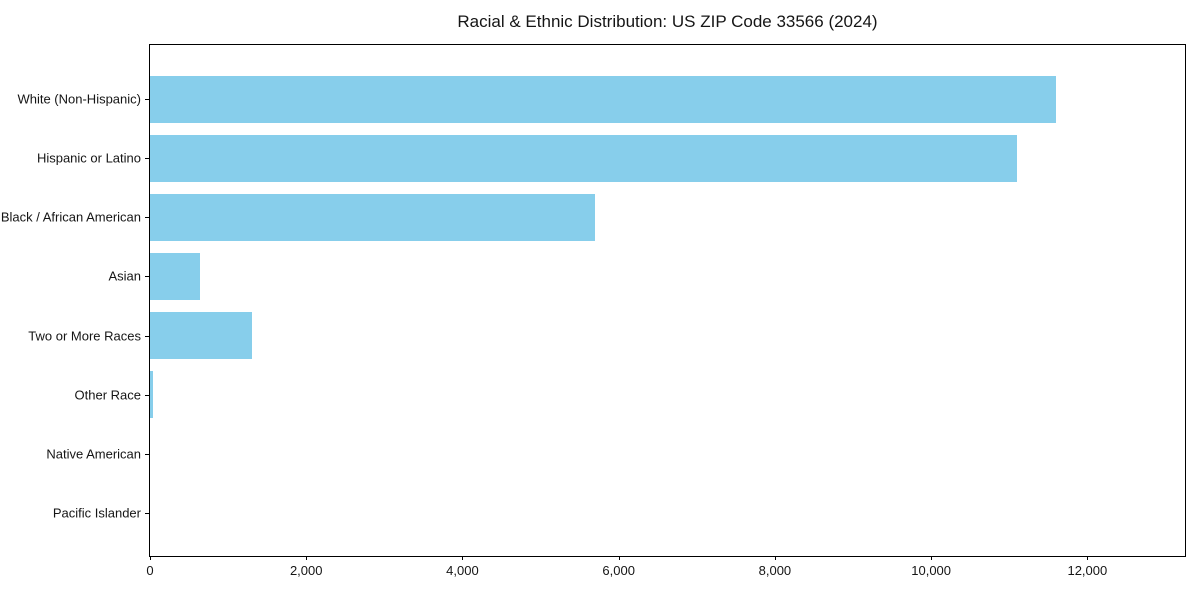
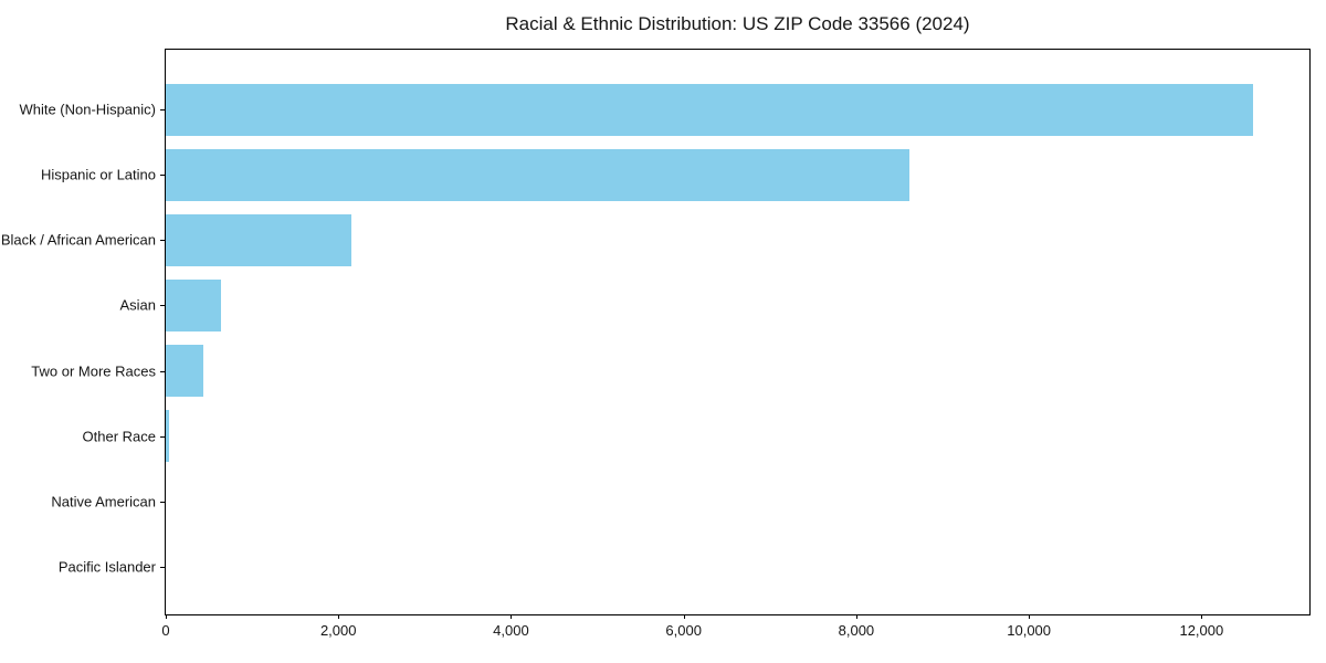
White (Non-Hispanic): 11600 -> 12600
Hispanic or Latino: 11100 -> 8600
Black / African American: 5700 -> 2200
Two or More Races: 1300 -> 400
